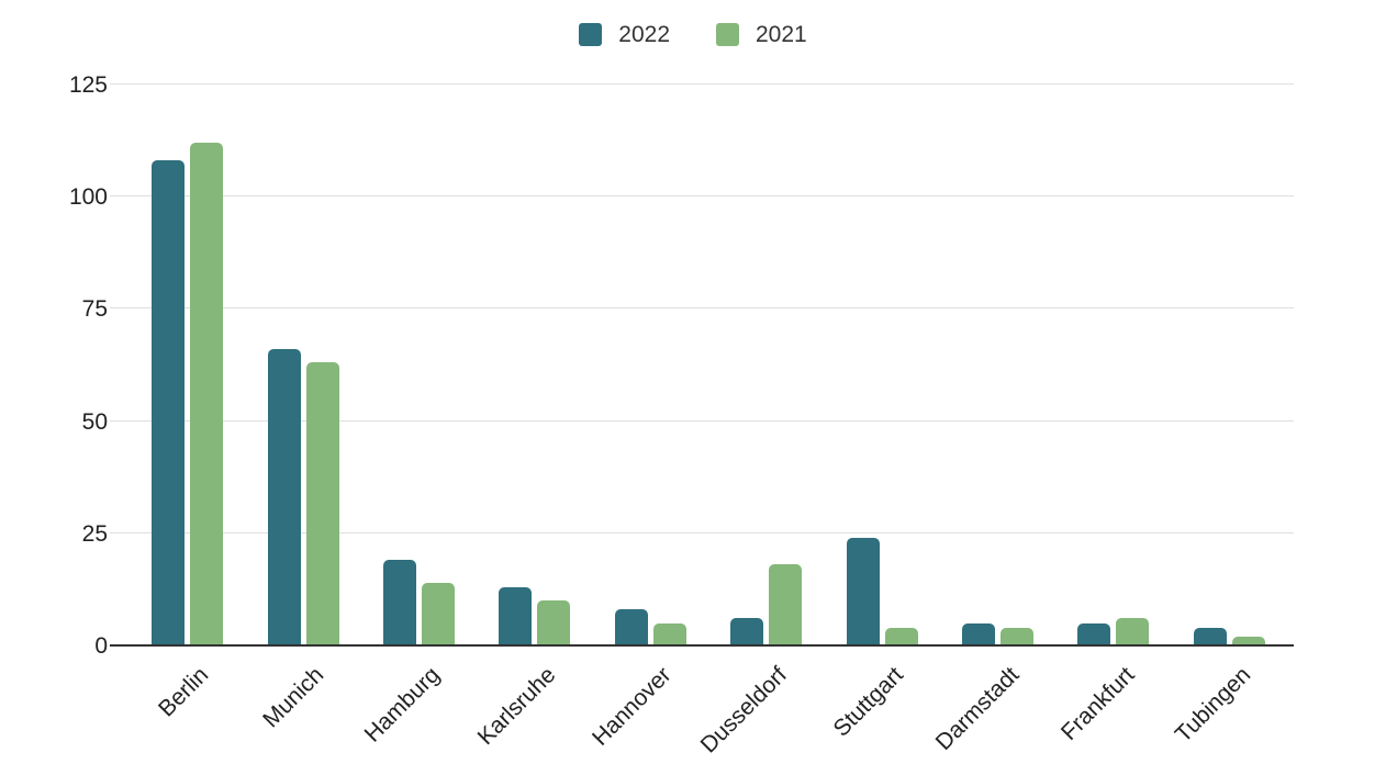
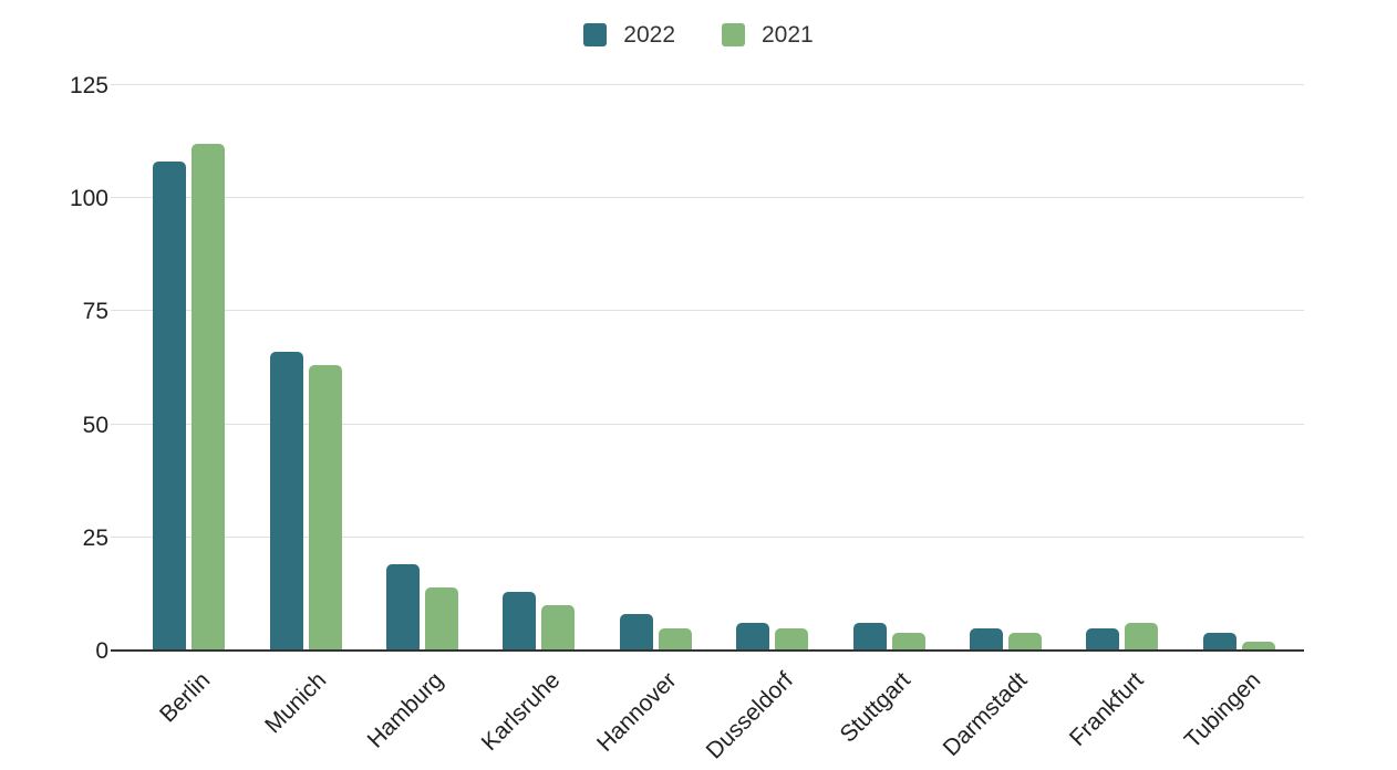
2021/Dusseldorf: 18 -> 5
2022/Stuttgart: 24 -> 6
